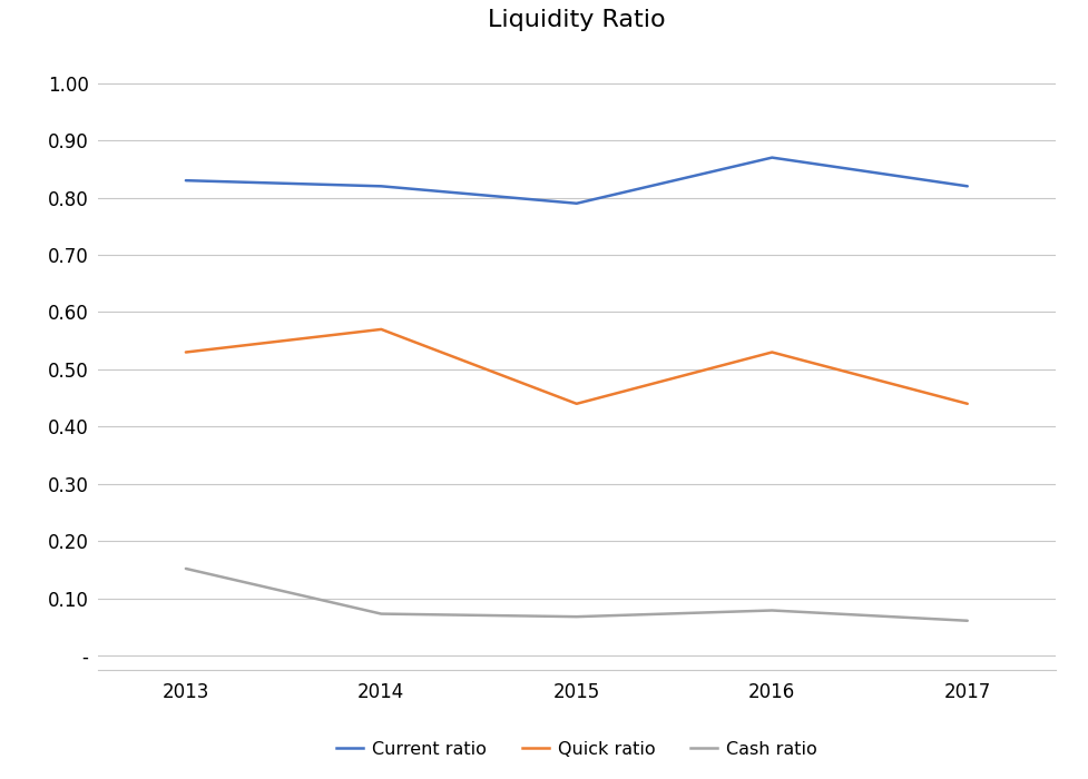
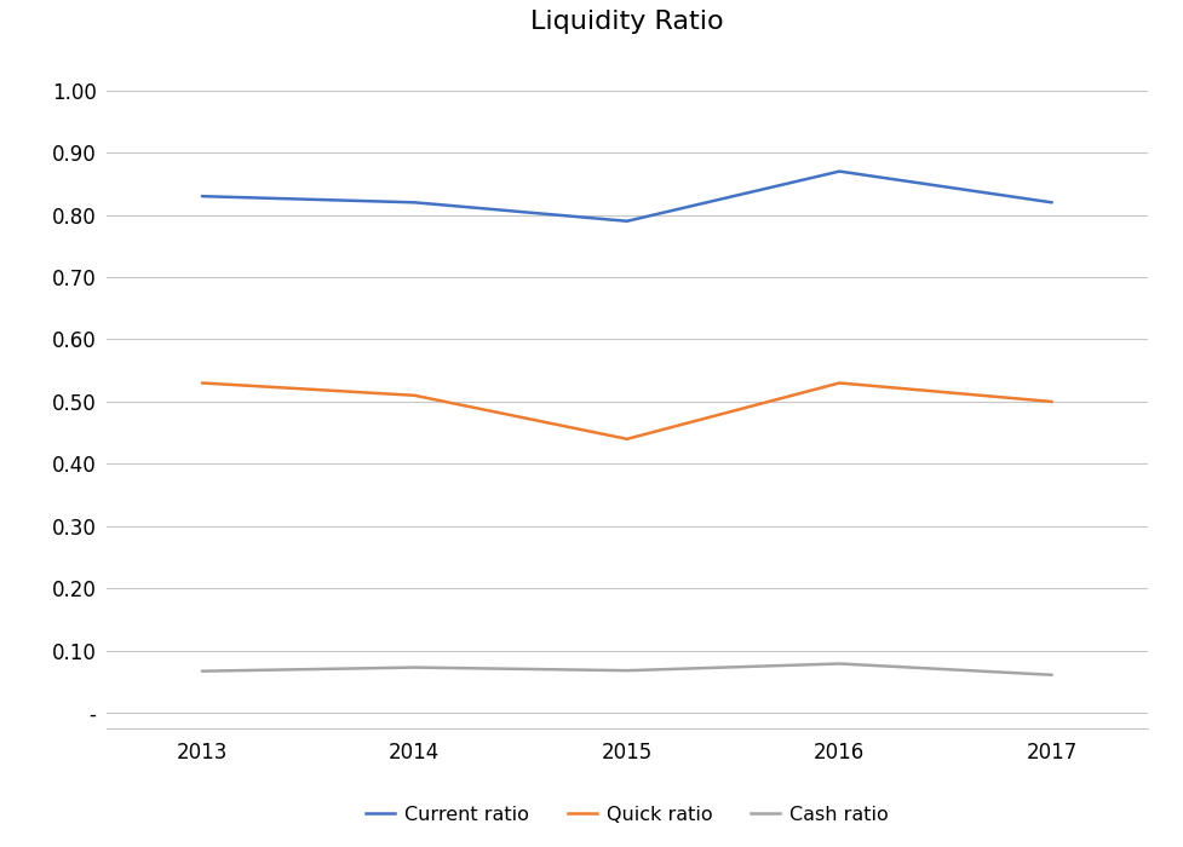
Cash ratio/2013: 0.152 -> 0.067
Quick ratio/2014: 0.57 -> 0.51
Quick ratio/2017: 0.44 -> 0.50
